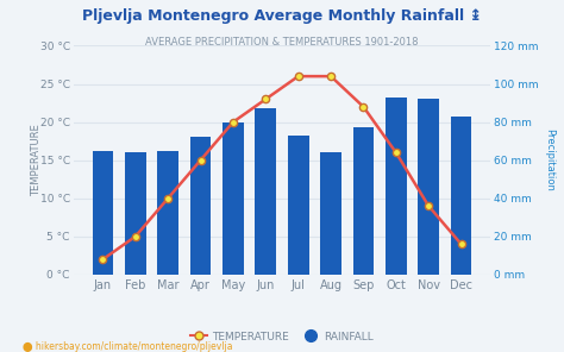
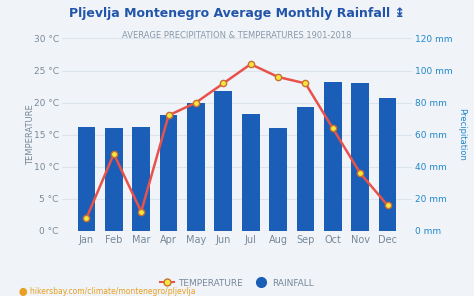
TEMPERATURE/Feb: 5 °C -> 12 °C
TEMPERATURE/Mar: 10 °C -> 3 °C
TEMPERATURE/Apr: 15 °C -> 18 °C
TEMPERATURE/Aug: 26 °C -> 24 °C
TEMPERATURE/Sep: 22 °C -> 23 °C
